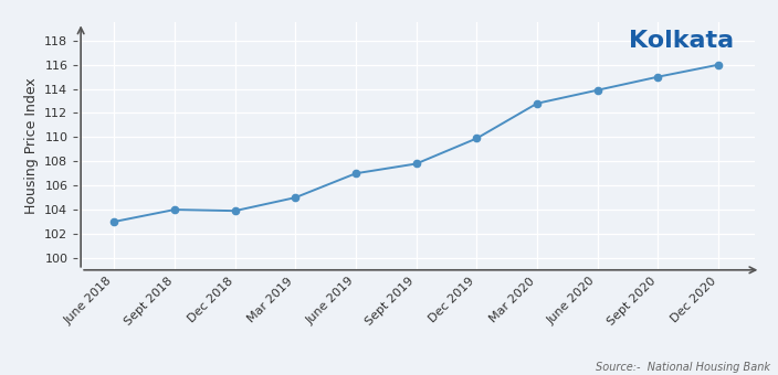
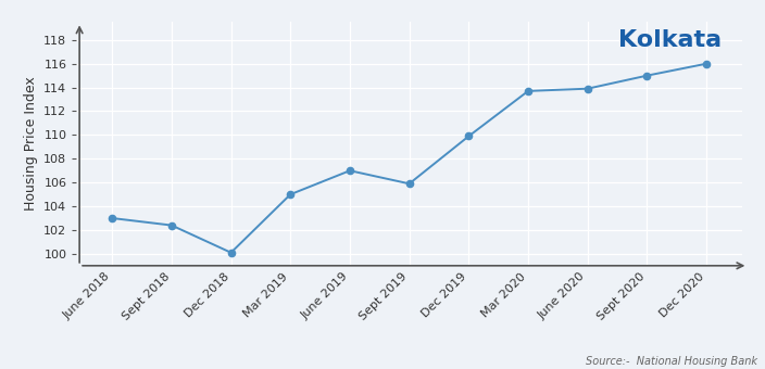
Sept 2018: 104.0 -> 102.4
Dec 2018: 103.9 -> 100.1
Sept 2019: 107.8 -> 105.9
Mar 2020: 112.8 -> 113.7
